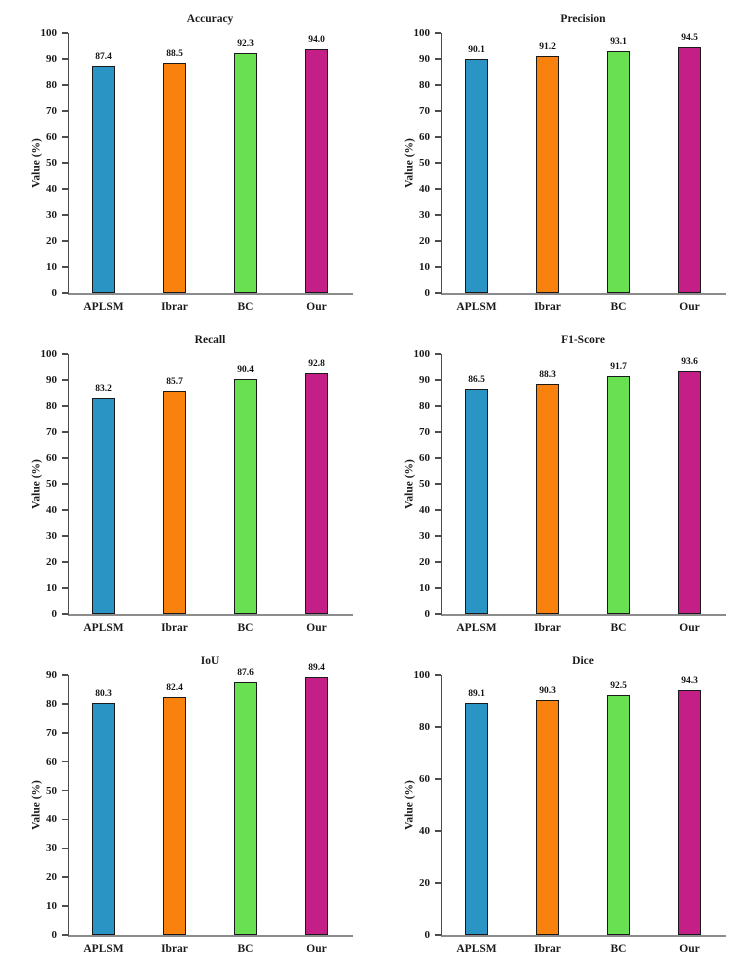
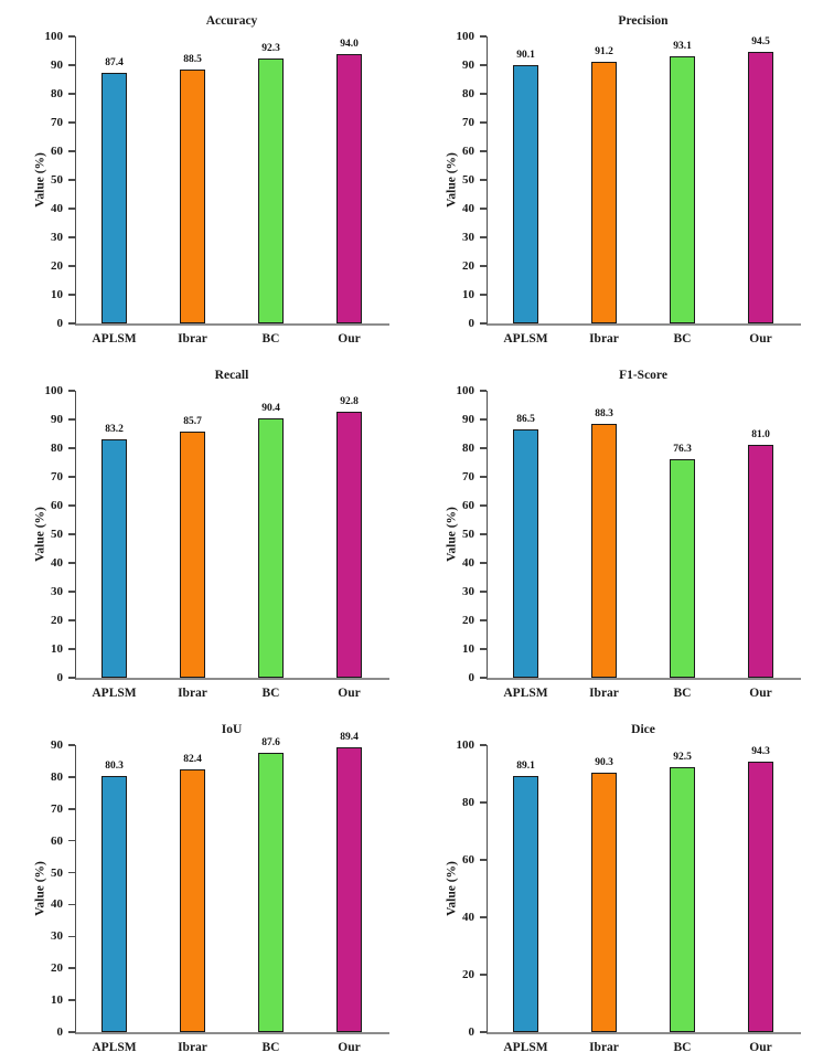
F1-Score/BC: 91.7 -> 76.3
F1-Score/Our: 93.6 -> 81.0
